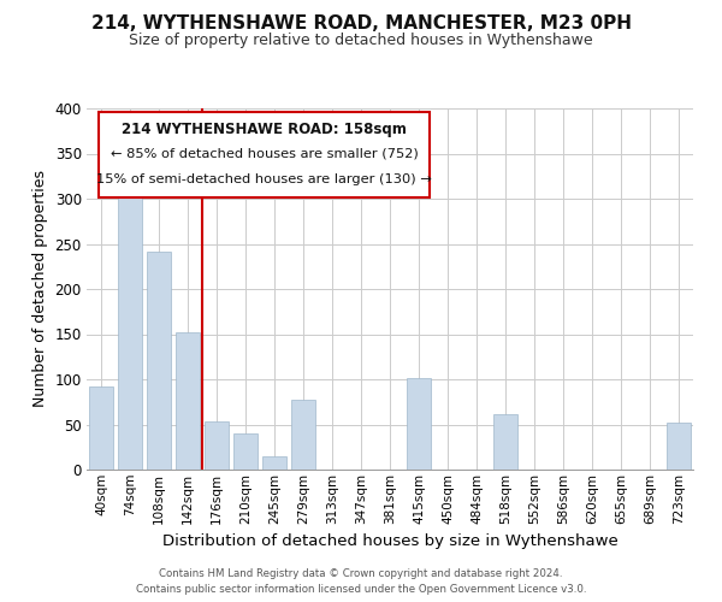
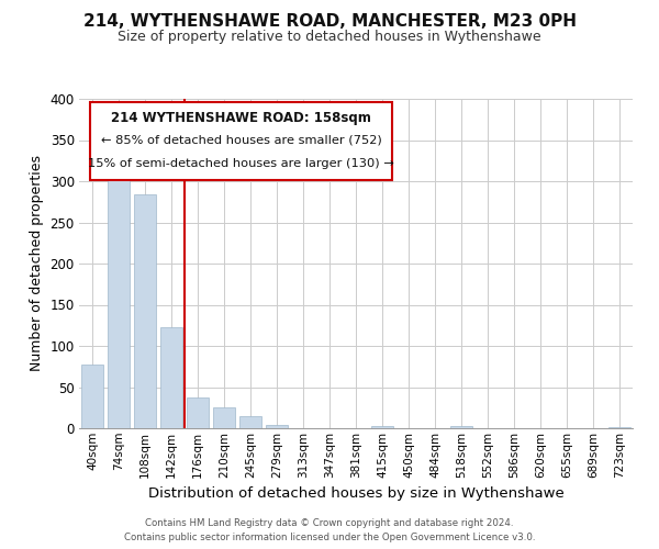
40sqm: 92 -> 77
108sqm: 242 -> 284
142sqm: 152 -> 123
176sqm: 54 -> 37
210sqm: 40 -> 25
279sqm: 78 -> 4
415sqm: 102 -> 3
518sqm: 62 -> 3
723sqm: 52 -> 2
